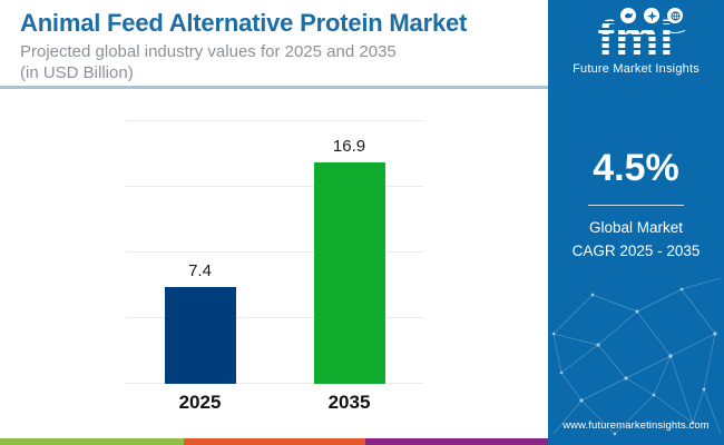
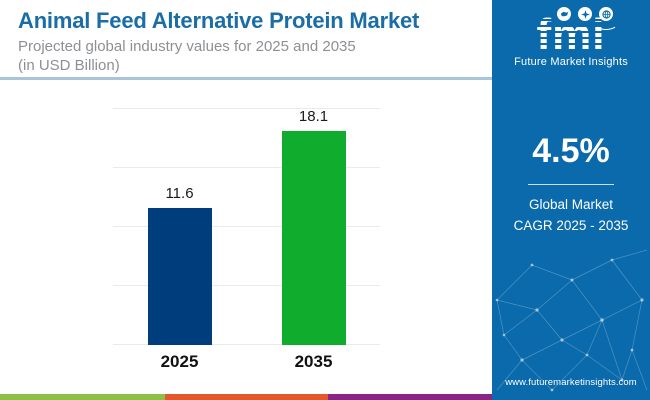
2025: 7.4 -> 11.6
2035: 16.9 -> 18.1
